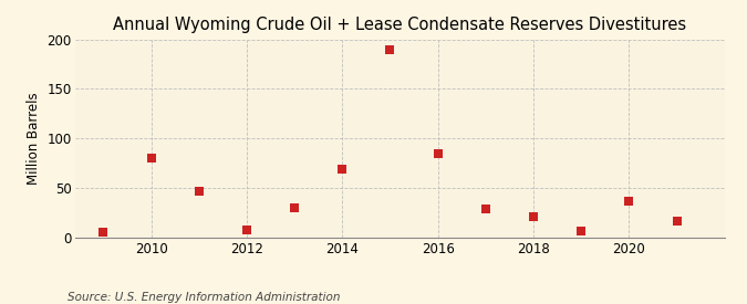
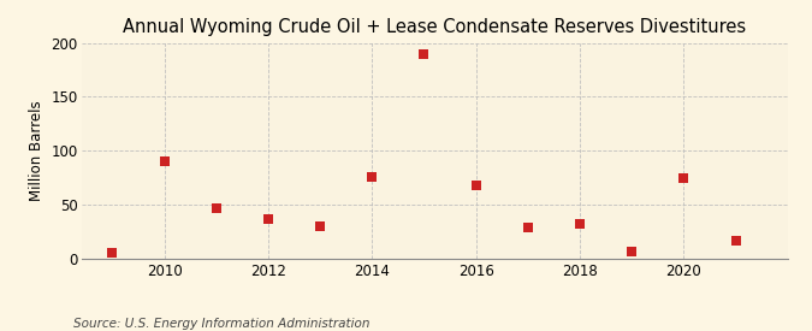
2010: 80 -> 90
2012: 7 -> 36
2014: 69 -> 76
2016: 84 -> 68
2018: 21 -> 32
2020: 36 -> 74
